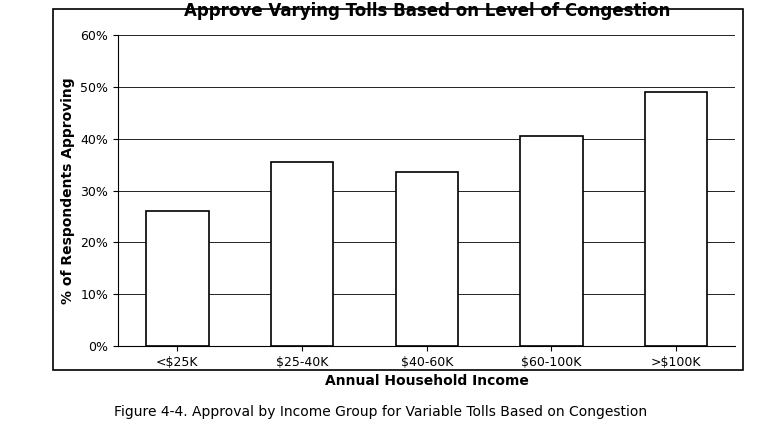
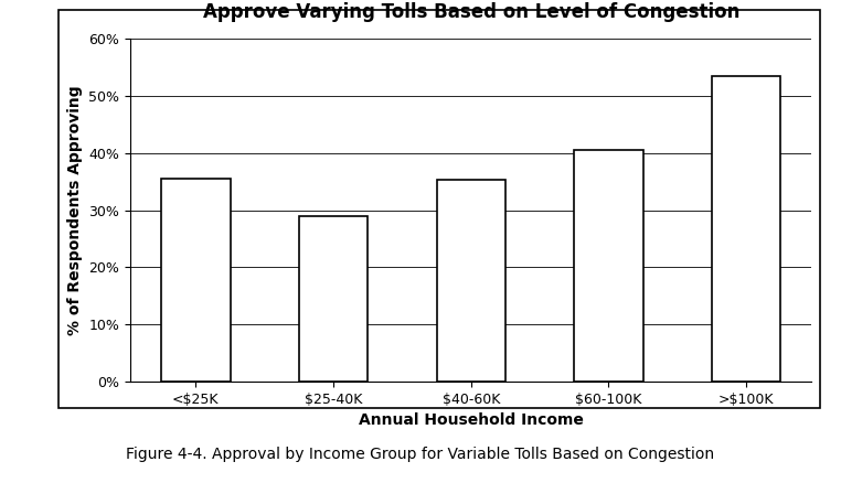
<$25K: 26.0% -> 35.6%
$25-40K: 35.5% -> 29.0%
$40-60K: 33.5% -> 35.4%
>$100K: 49.0% -> 53.4%
